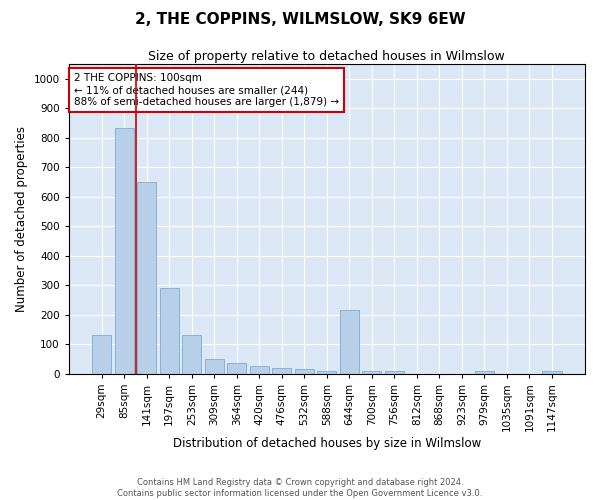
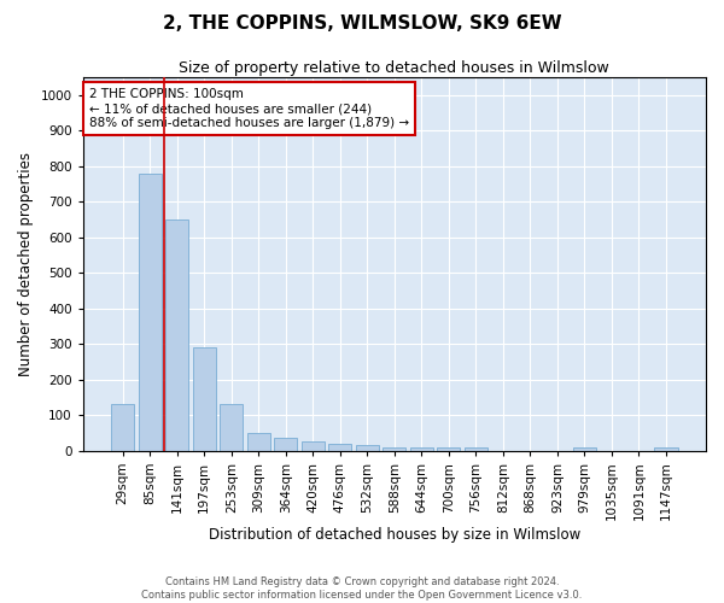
85sqm: 835 -> 780
644sqm: 215 -> 10
